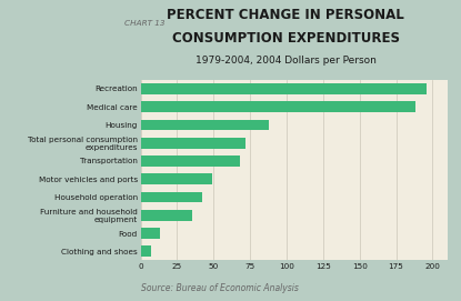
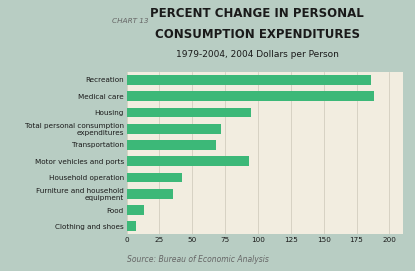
Recreation: 196 -> 186
Housing: 88 -> 95
Motor vehicles and ports: 49 -> 93
